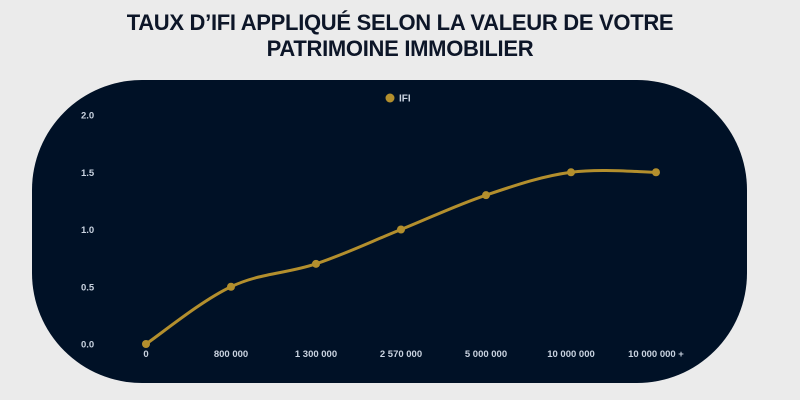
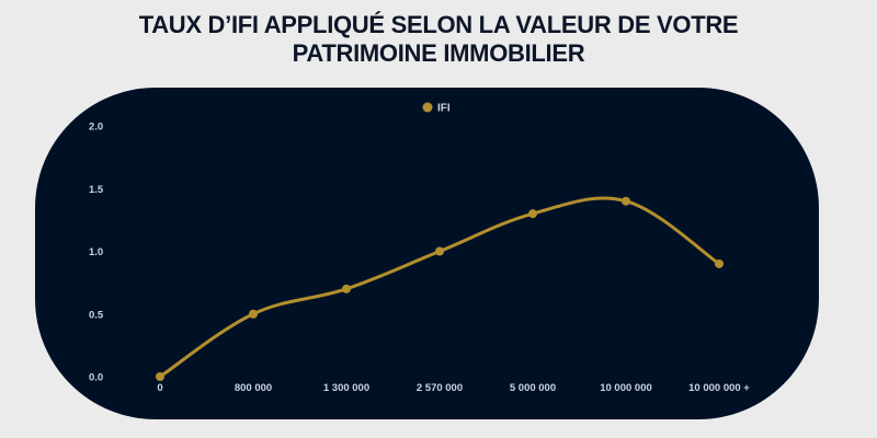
10 000 000: 1.5 -> 1.4
10 000 000 +: 1.5 -> 0.9
